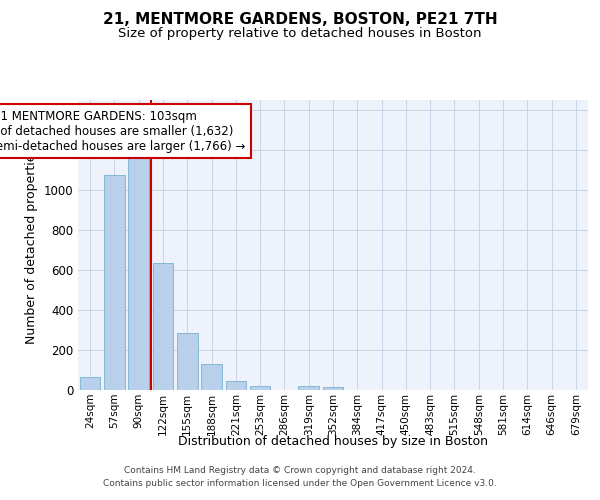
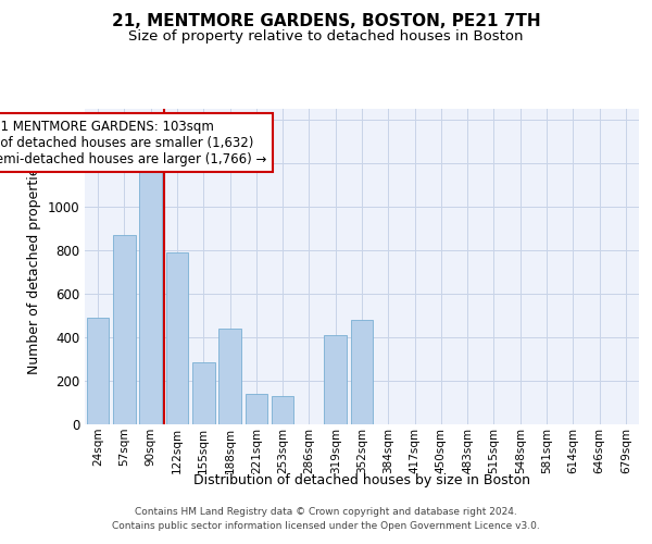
24sqm: 60 -> 490
57sqm: 1080 -> 870
122sqm: 640 -> 790
188sqm: 130 -> 440
221sqm: 40 -> 140
253sqm: 20 -> 130
319sqm: 20 -> 410
352sqm: 20 -> 480
